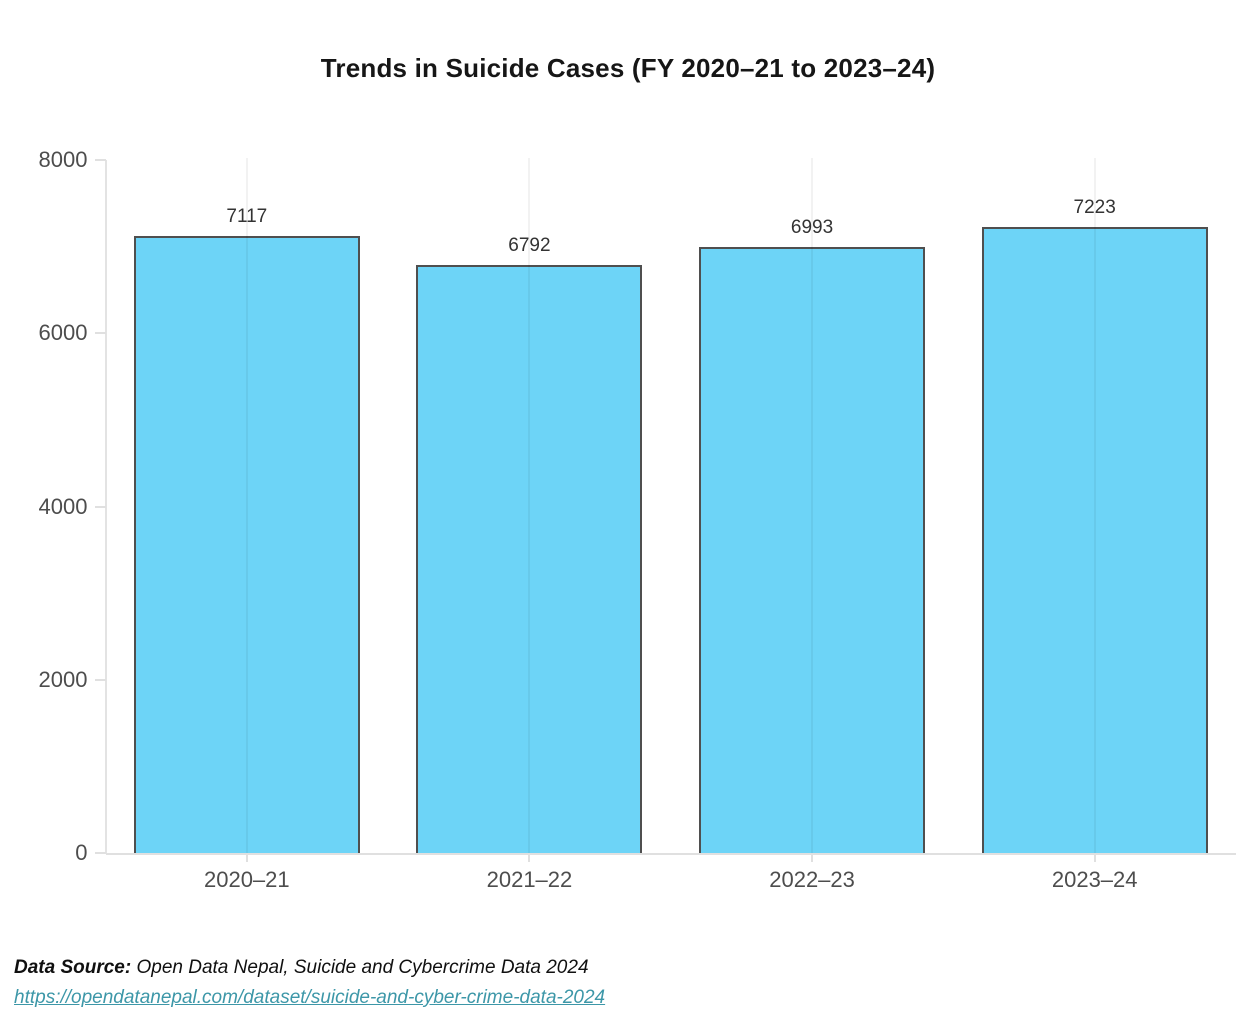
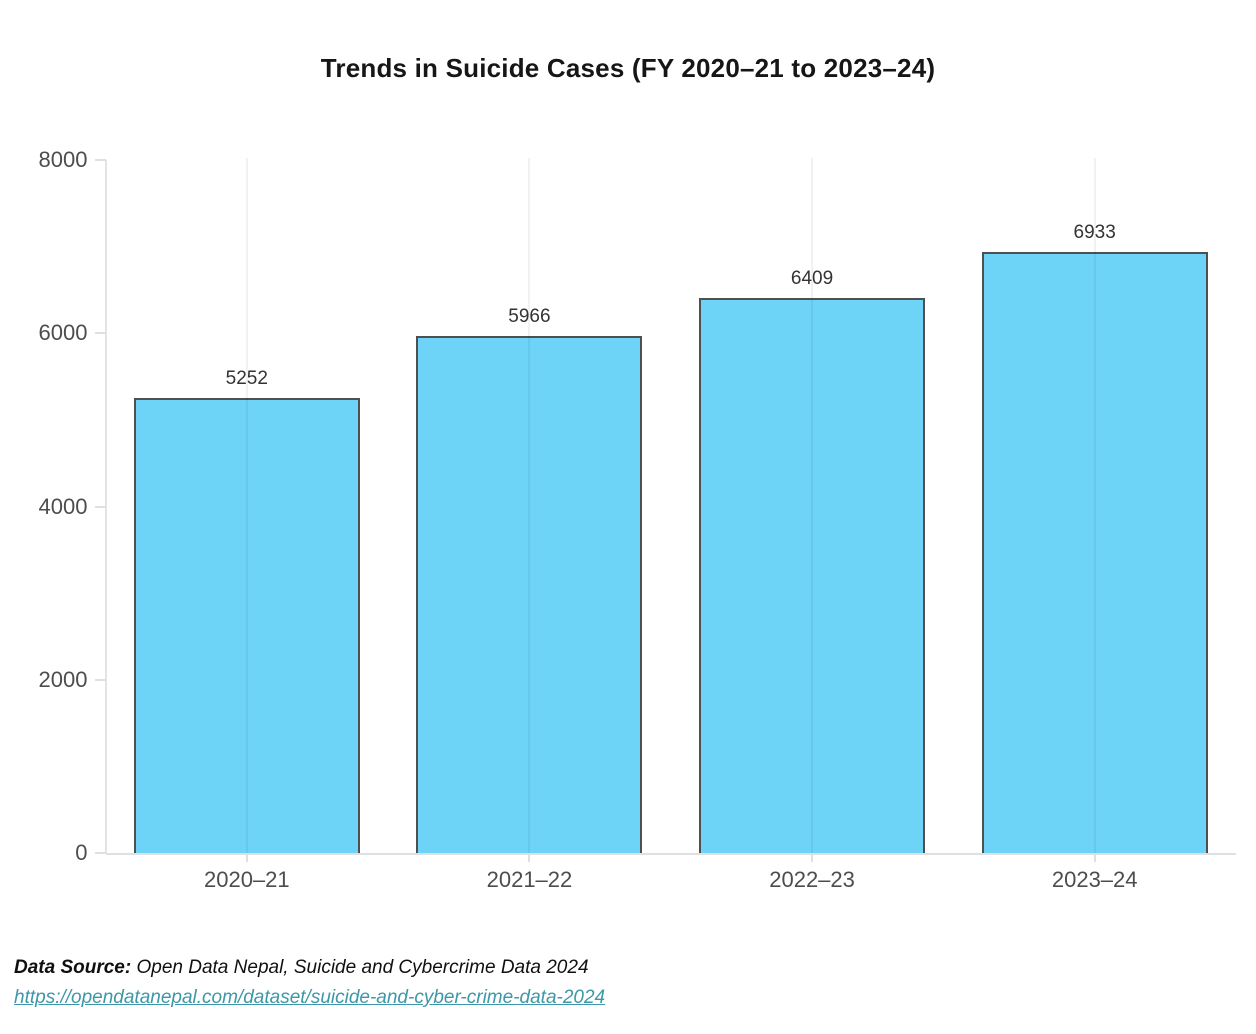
2020–21: 7117 -> 5252
2021–22: 6792 -> 5966
2022–23: 6993 -> 6409
2023–24: 7223 -> 6933
